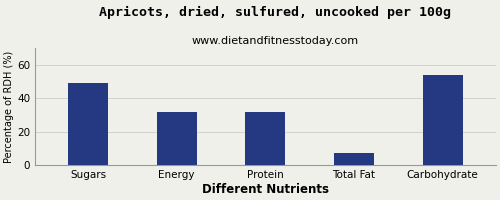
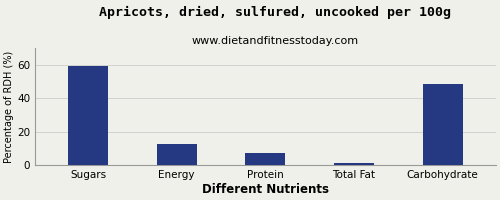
Sugars: 49 -> 60
Energy: 32 -> 12
Protein: 32 -> 7
Total Fat: 7 -> 2
Carbohydrate: 54 -> 48
